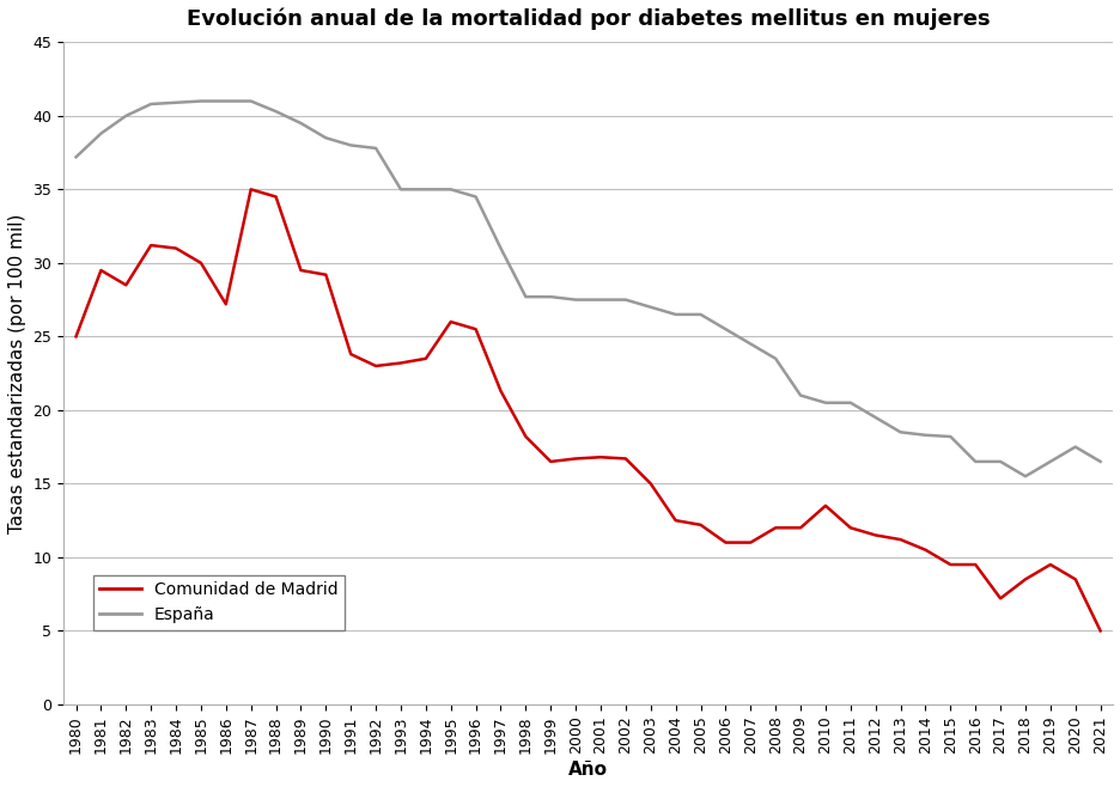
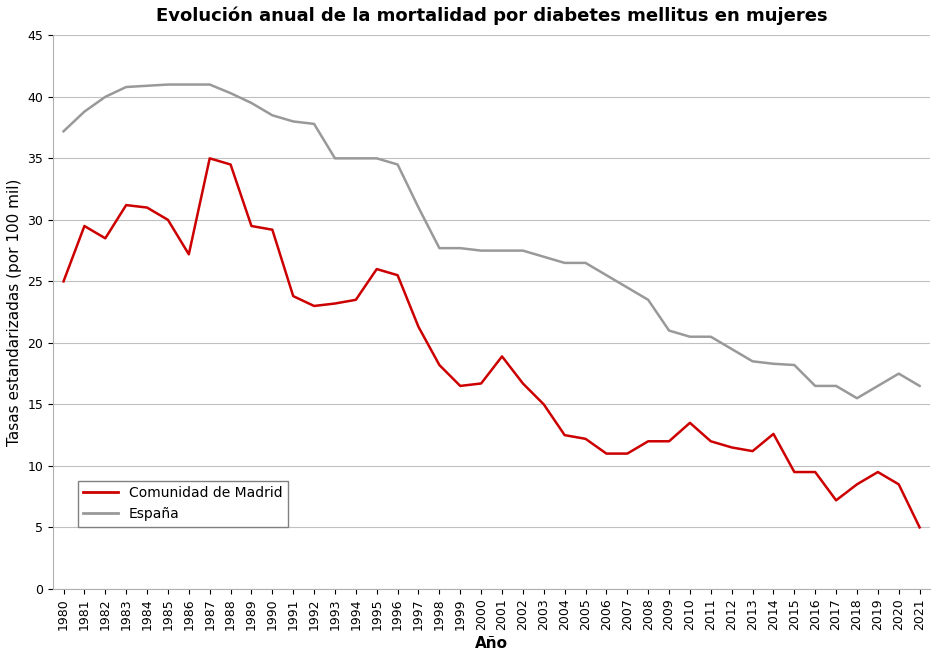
Comunidad de Madrid/2001: 16.8 -> 18.9
Comunidad de Madrid/2014: 10.5 -> 12.6
